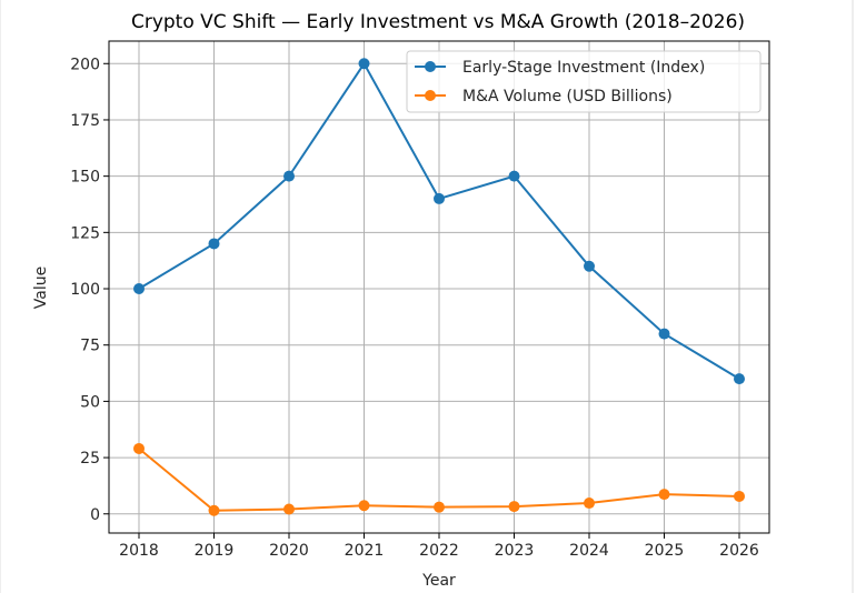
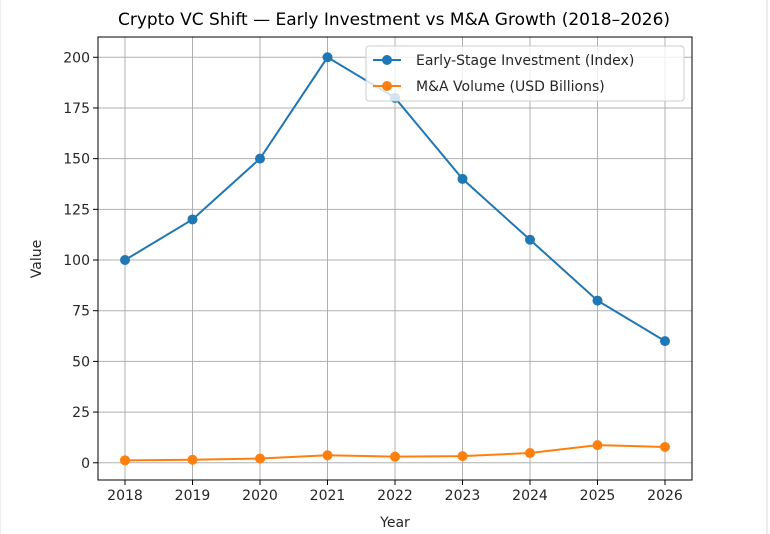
M&A Volume (USD Billions)/2018: 29 -> 1
Early-Stage Investment (Index)/2022: 140 -> 180
Early-Stage Investment (Index)/2023: 150 -> 140
